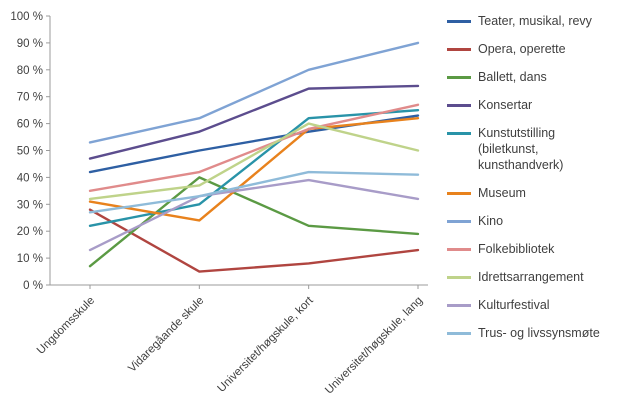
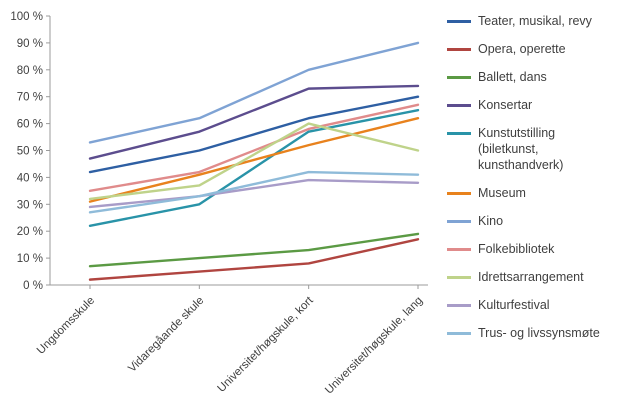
Opera, operette/Ungdomsskule: 28% -> 2%
Kulturfestival/Ungdomsskule: 13% -> 29%
Ballett, dans/Vidaregåande skule: 40% -> 10%
Museum/Vidaregåande skule: 24% -> 41%
Teater, musikal, revy/Universitet/høgskule, kort: 57% -> 62%
Ballett, dans/Universitet/høgskule, kort: 22% -> 13%
Kunstutstilling (biletkunst, kunsthandverk)/Universitet/høgskule, kort: 62% -> 57%
Museum/Universitet/høgskule, kort: 58% -> 52%
Teater, musikal, revy/Universitet/høgskule, lang: 63% -> 70%
Opera, operette/Universitet/høgskule, lang: 13% -> 17%
Kulturfestival/Universitet/høgskule, lang: 32% -> 38%
